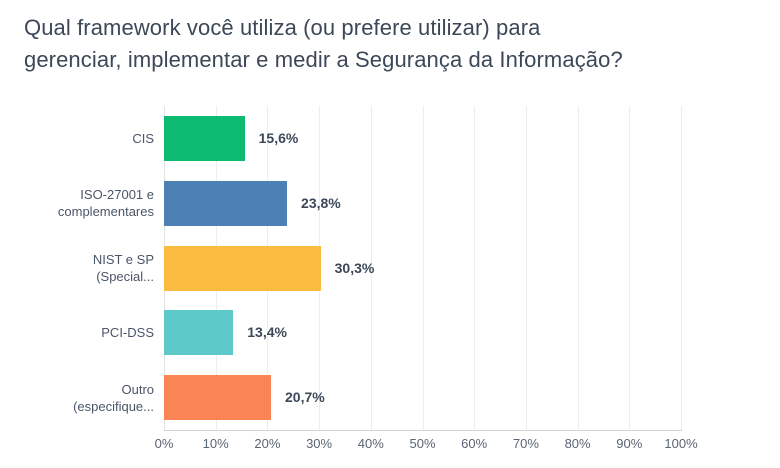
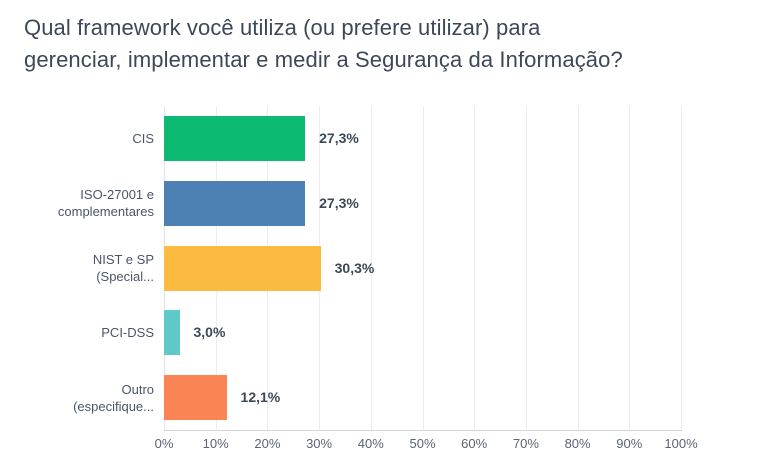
CIS: 15,6% -> 27,3%
ISO-27001 e complementares: 23,8% -> 27,3%
PCI-DSS: 13,4% -> 3,0%
Outro (especifique...: 20,7% -> 12,1%
